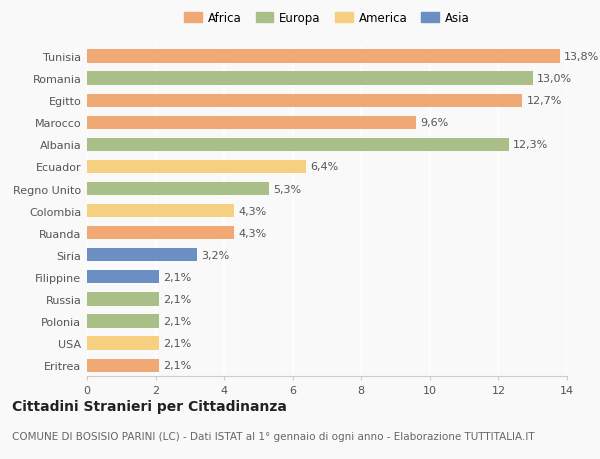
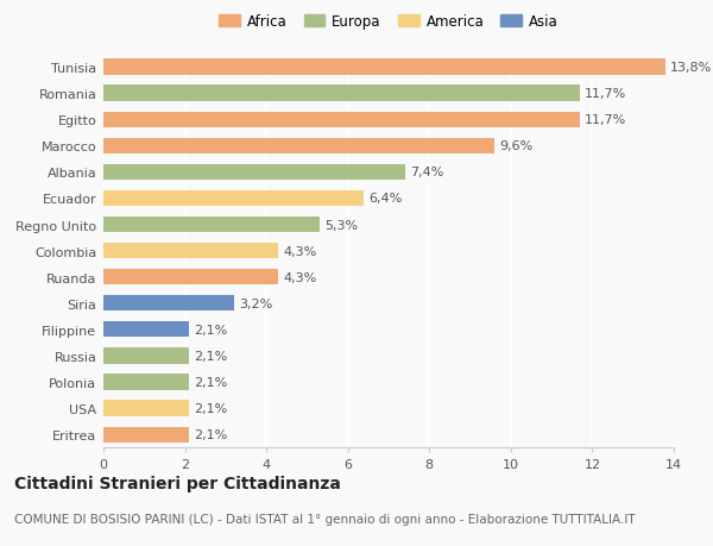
Romania: 13,0% -> 11,7%
Egitto: 12,7% -> 11,7%
Albania: 12,3% -> 7,4%
